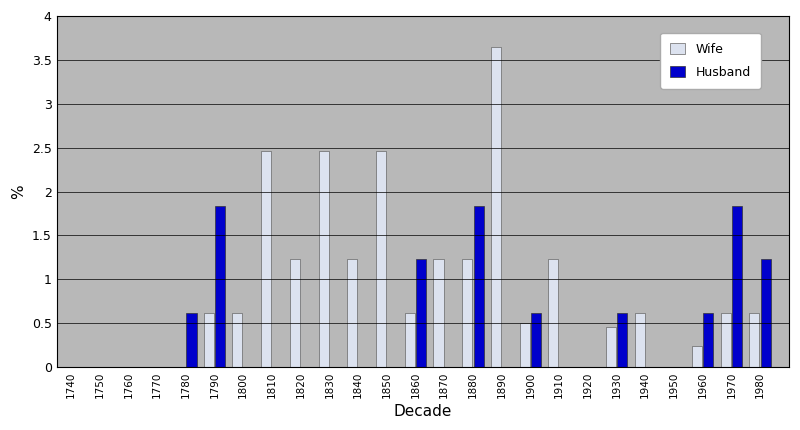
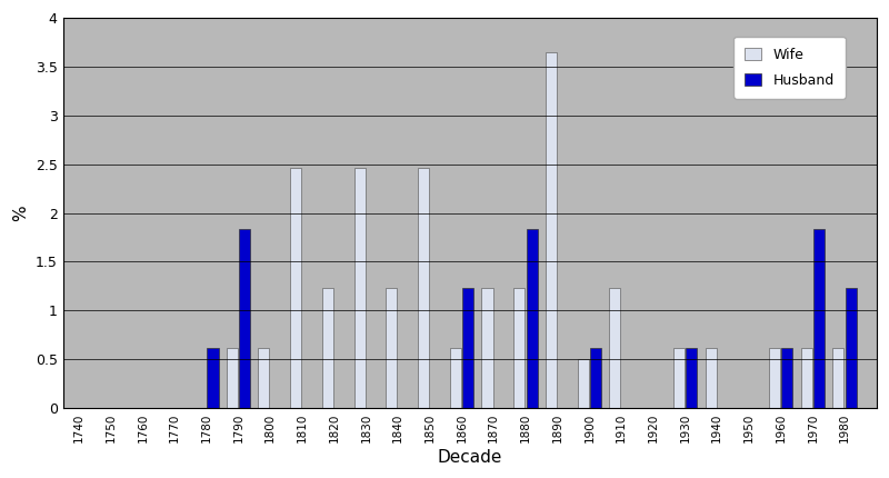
Wife/1930: 0.46 -> 0.62
Wife/1960: 0.24 -> 0.62
